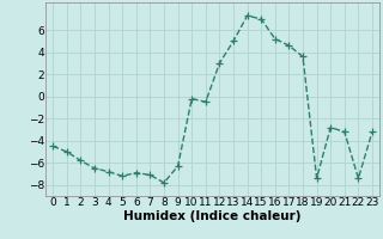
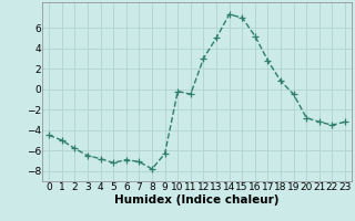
17: 4.6 -> 2.8
18: 3.6 -> 0.8
19: -7.4 -> -0.5
22: -7.4 -> -3.5
